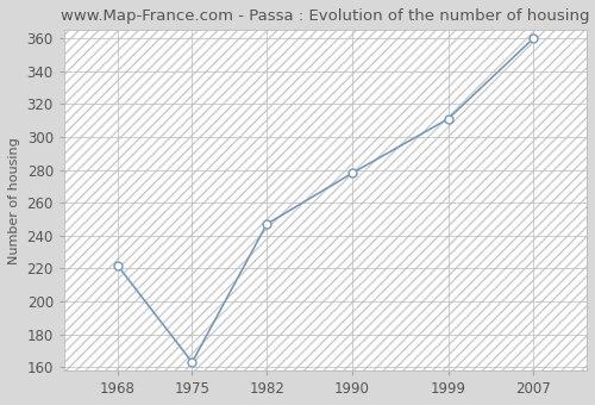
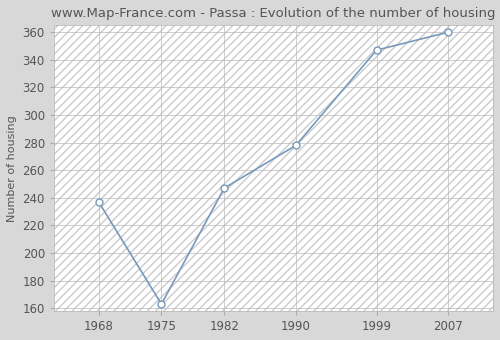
1968: 222 -> 237
1999: 311 -> 347
